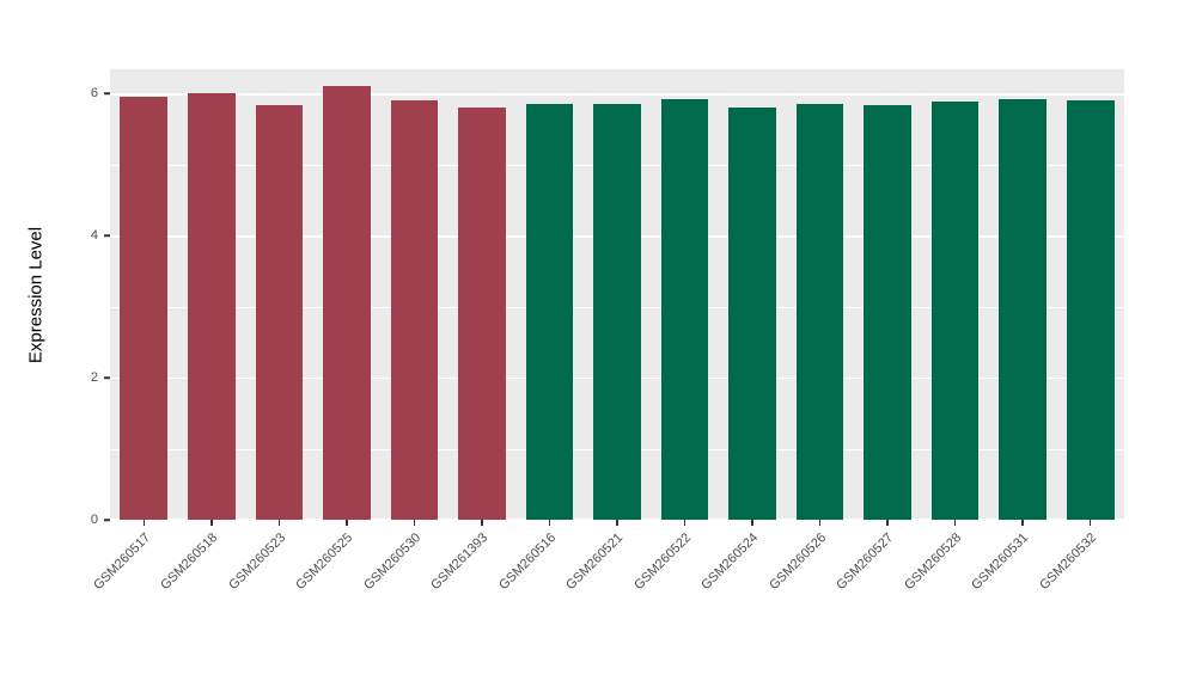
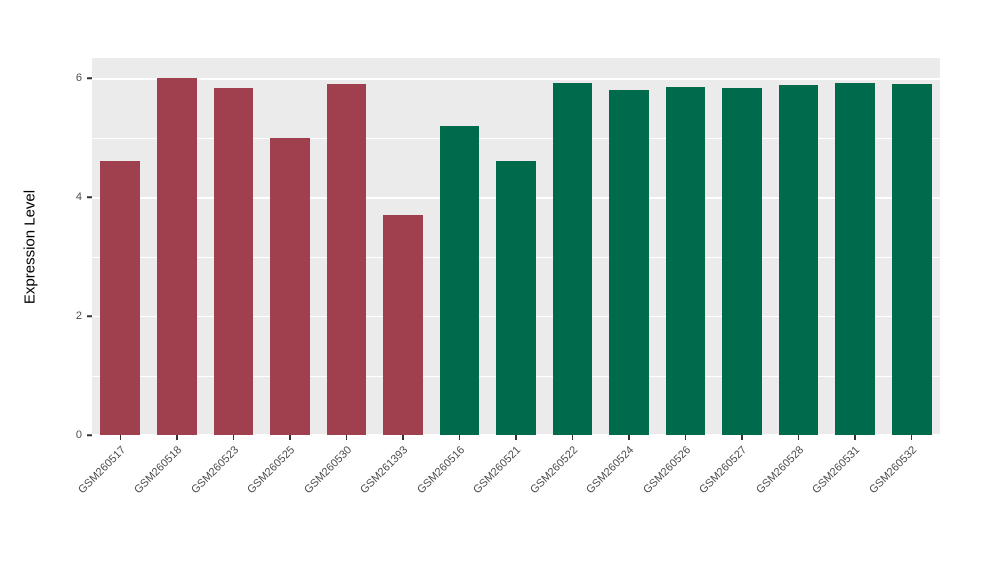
GSM260517: 6.0 -> 4.6
GSM260525: 6.1 -> 5.0
GSM261393: 5.8 -> 3.7
GSM260516: 5.9 -> 5.2
GSM260521: 5.8 -> 4.6
